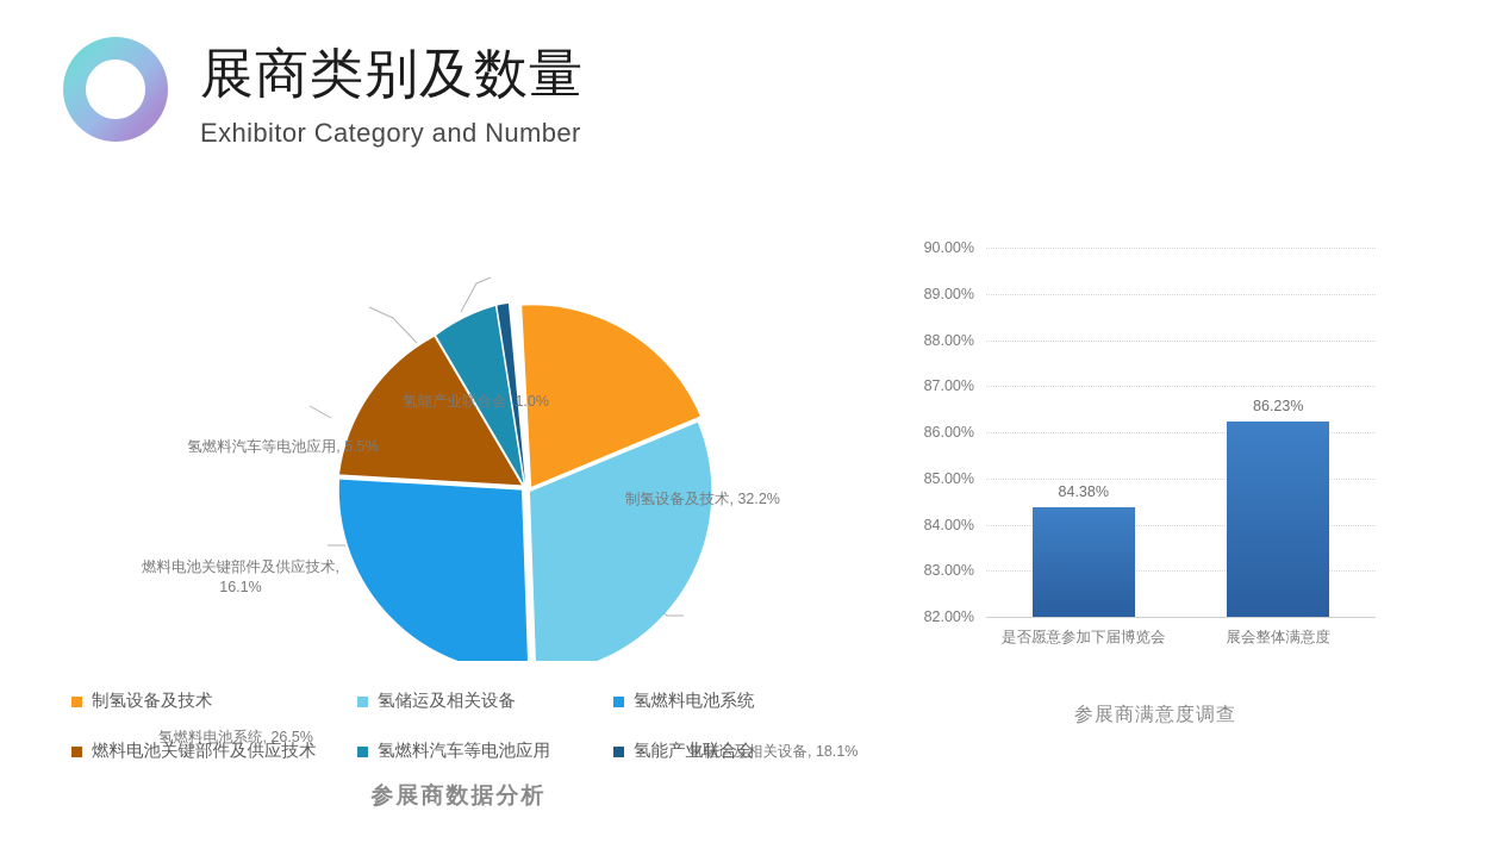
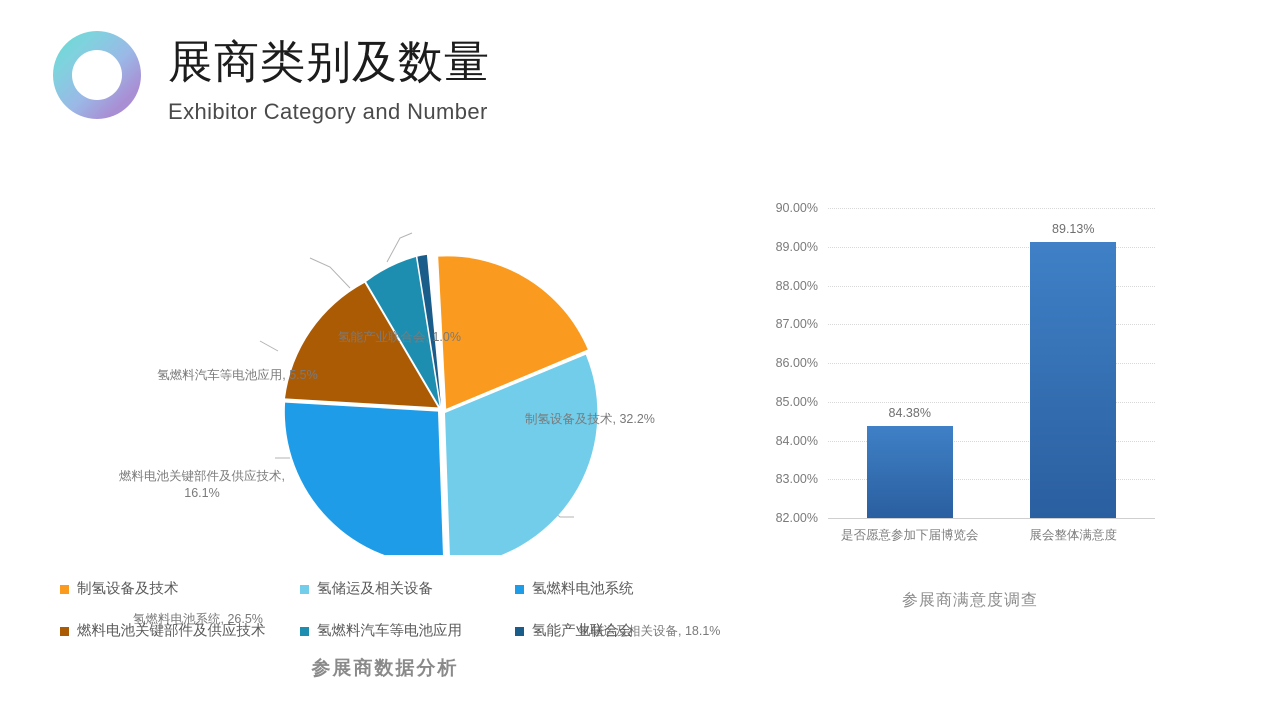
参展商满意度调查/展会整体满意度: 86.23% -> 89.13%
